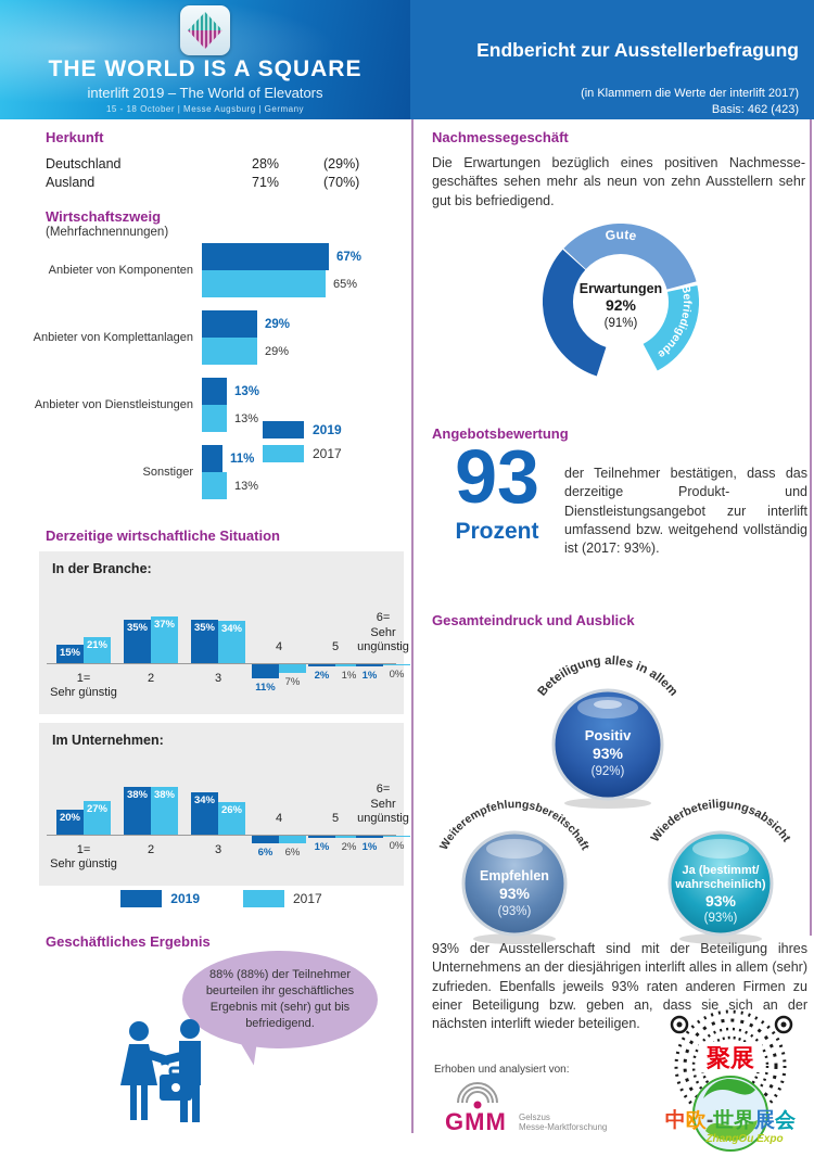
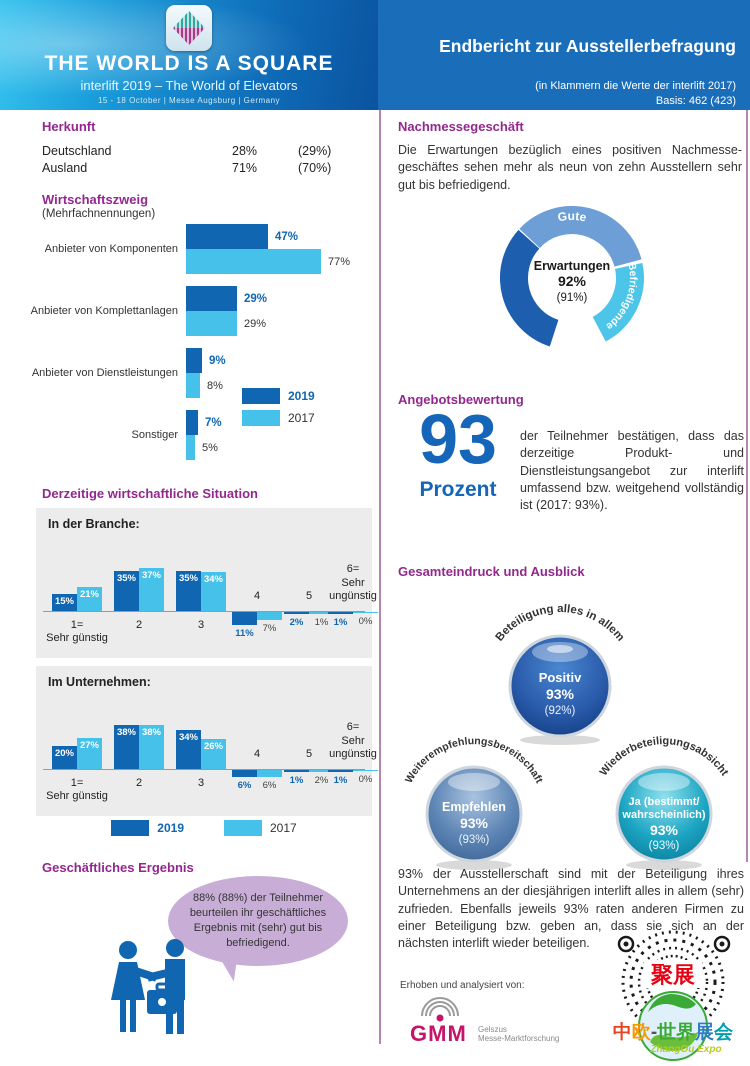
Wirtschaftszweig (Mehrfachnennungen)/2019/Anbieter von Komponenten: 67% -> 47%
Wirtschaftszweig (Mehrfachnennungen)/2017/Anbieter von Komponenten: 65% -> 77%
Wirtschaftszweig (Mehrfachnennungen)/2019/Anbieter von Dienstleistungen: 13% -> 9%
Wirtschaftszweig (Mehrfachnennungen)/2017/Anbieter von Dienstleistungen: 13% -> 8%
Wirtschaftszweig (Mehrfachnennungen)/2019/Sonstiger: 11% -> 7%
Wirtschaftszweig (Mehrfachnennungen)/2017/Sonstiger: 13% -> 5%
